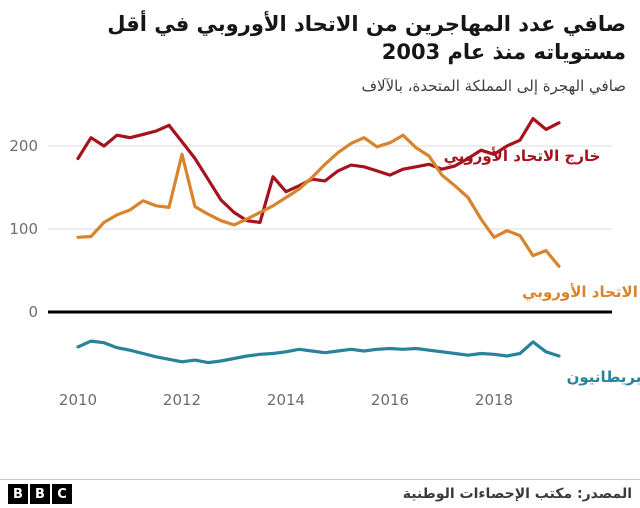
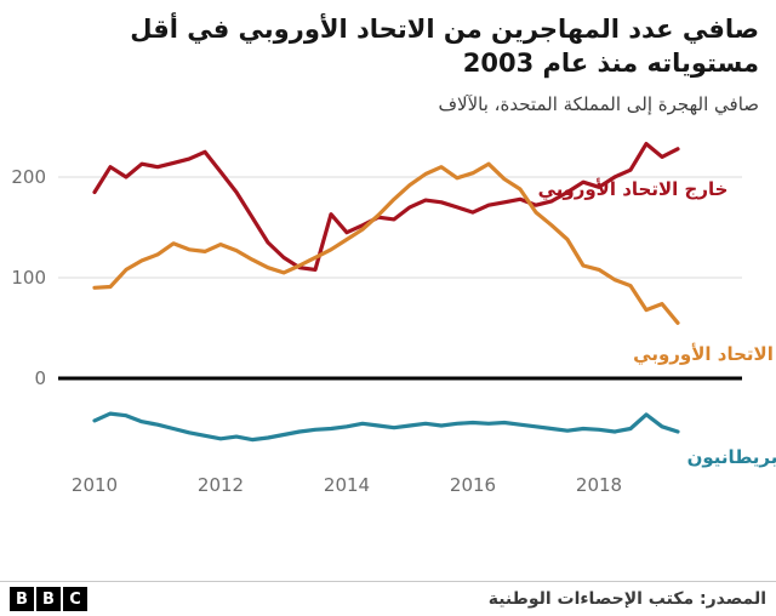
الاتحاد الأوروبي/2012: 190 -> 130
الاتحاد الأوروبي/2018: 90 -> 110
